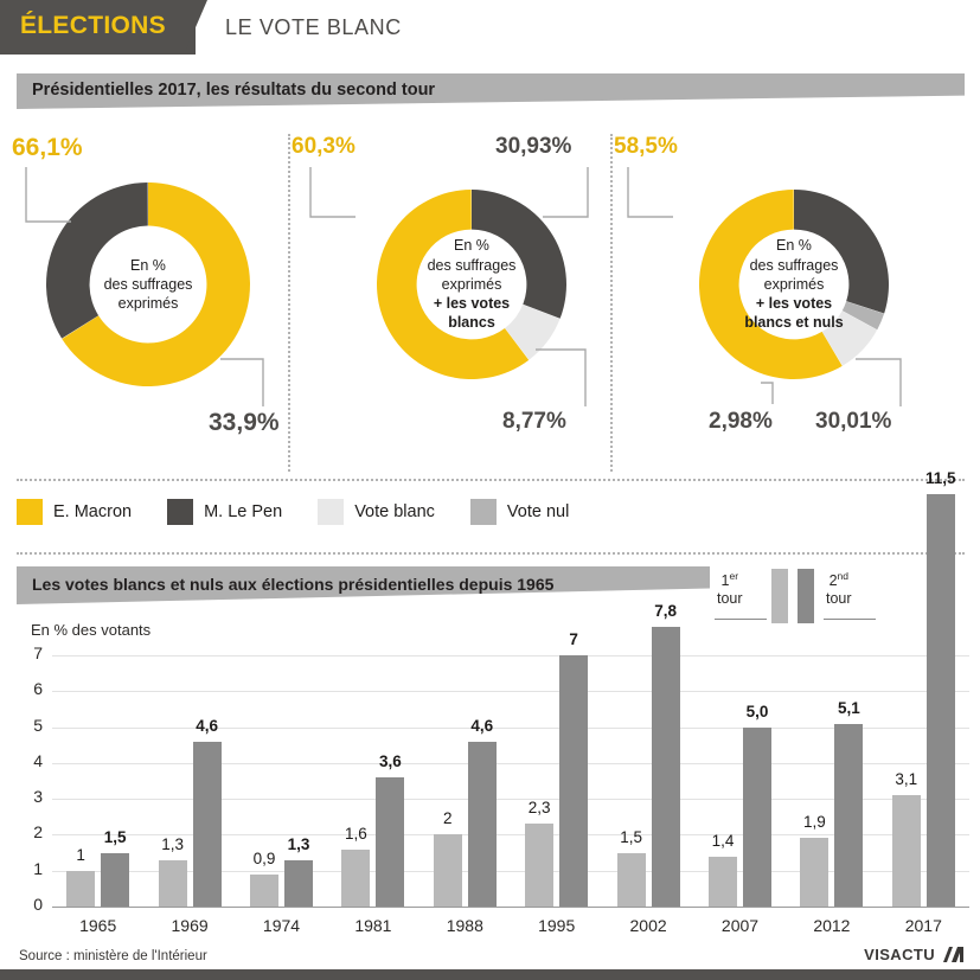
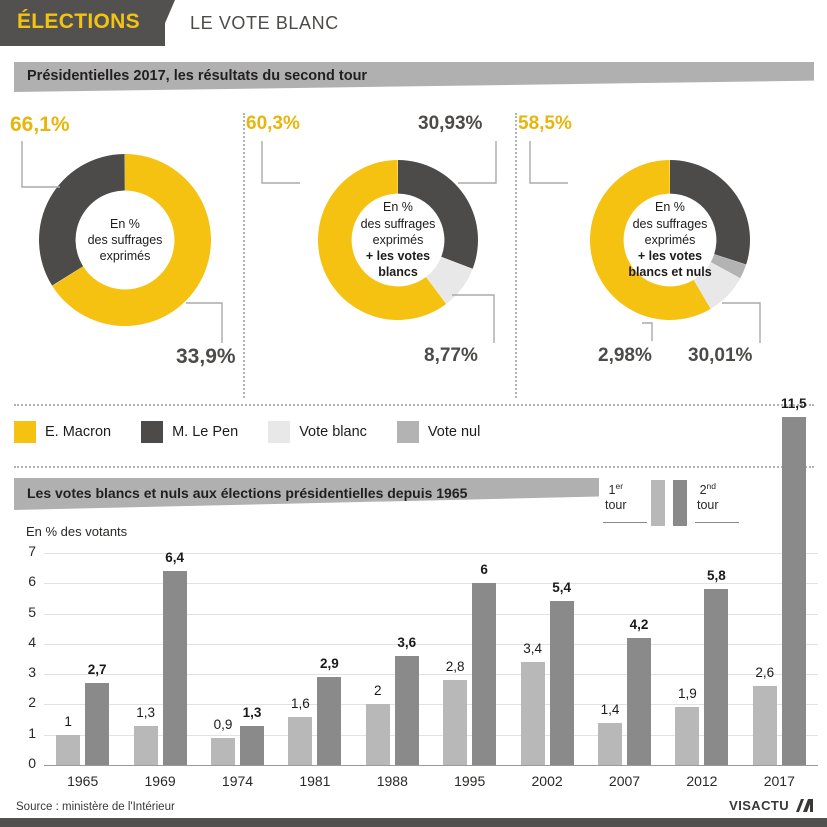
2nd tour/1965: 1,5 -> 2,7
2nd tour/1969: 4,6 -> 6,4
2nd tour/1981: 3,6 -> 2,9
2nd tour/1988: 4,6 -> 3,6
1er tour/1995: 2,3 -> 2,8
2nd tour/1995: 7 -> 6
1er tour/2002: 1,5 -> 3,4
2nd tour/2002: 7,8 -> 5,4
2nd tour/2007: 5,0 -> 4,2
2nd tour/2012: 5,1 -> 5,8
1er tour/2017: 3,1 -> 2,6
